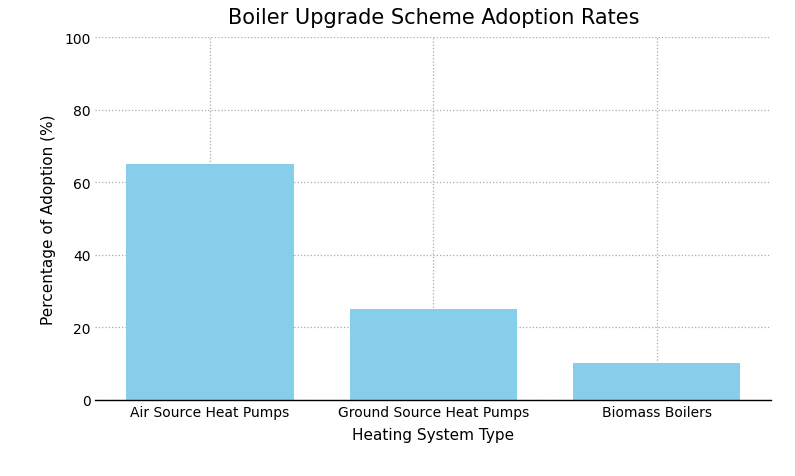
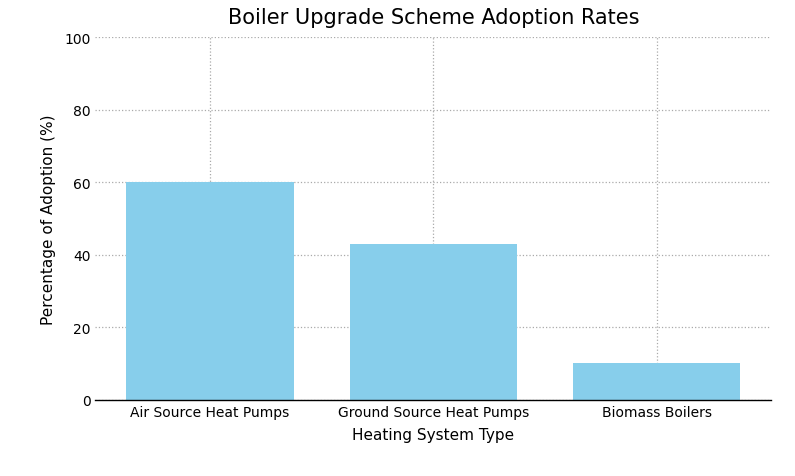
Air Source Heat Pumps: 65 -> 60
Ground Source Heat Pumps: 25 -> 43
